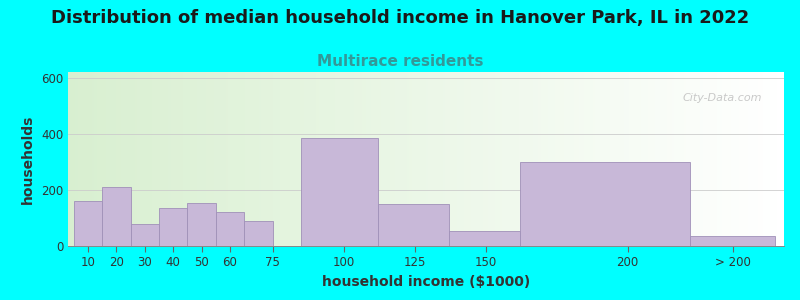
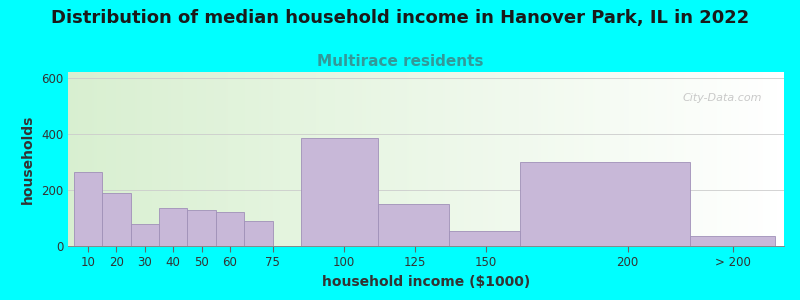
10: 160 -> 265
20: 210 -> 190
50: 155 -> 130
